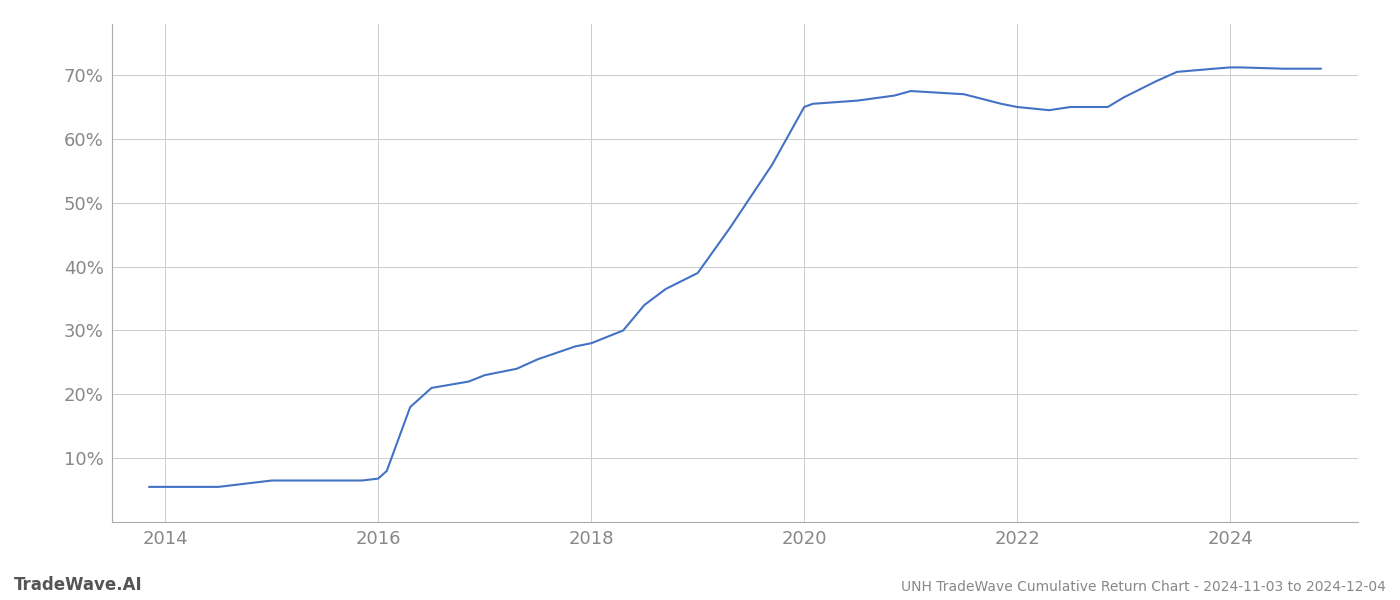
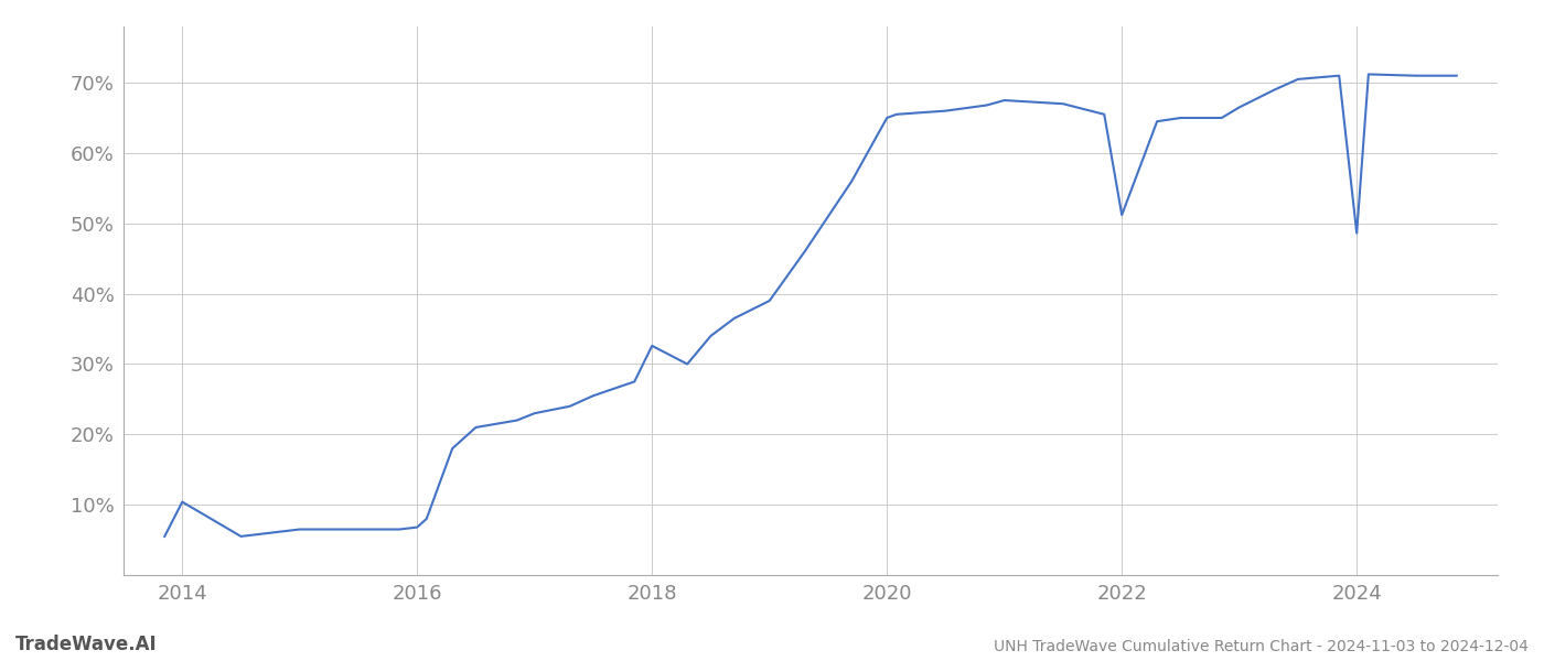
2014: 5.5% -> 10.4%
2018: 28.0% -> 32.6%
2022: 65.0% -> 51.2%
2024: 71.2% -> 48.6%
